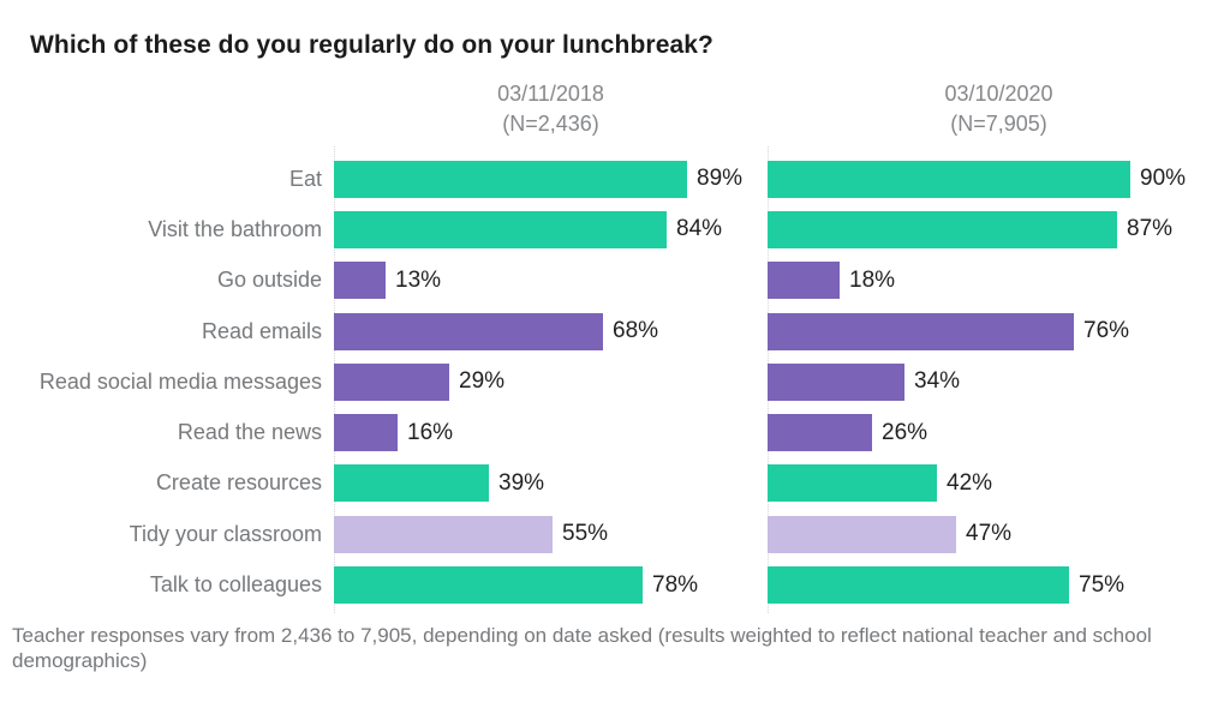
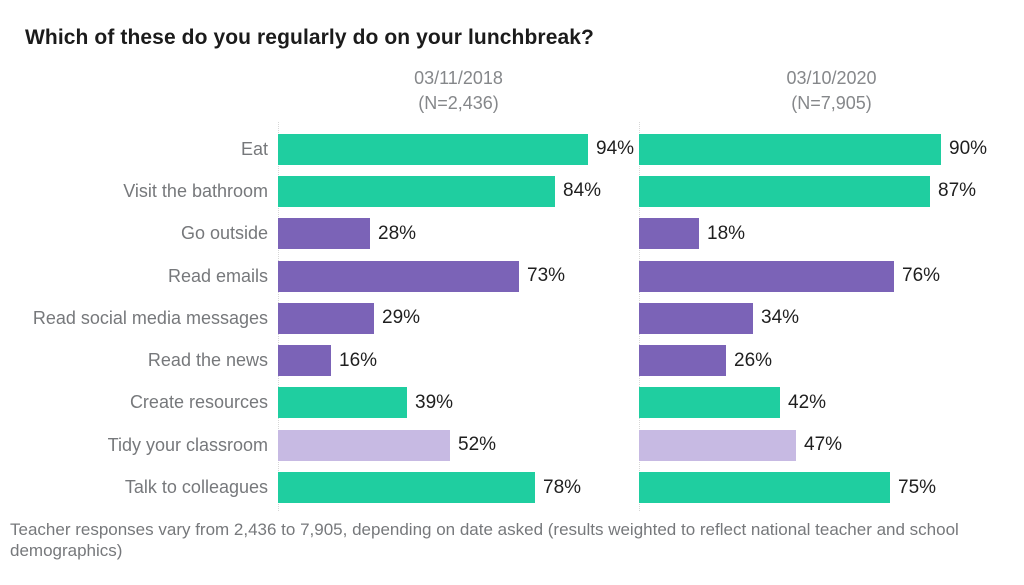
03/11/2018/Eat: 89% -> 94%
03/11/2018/Go outside: 13% -> 28%
03/11/2018/Read emails: 68% -> 73%
03/11/2018/Tidy your classroom: 55% -> 52%
